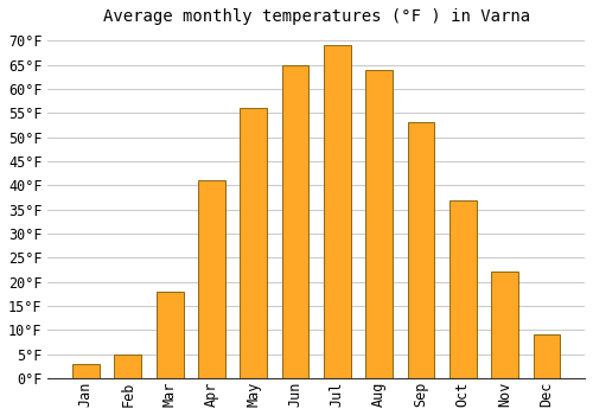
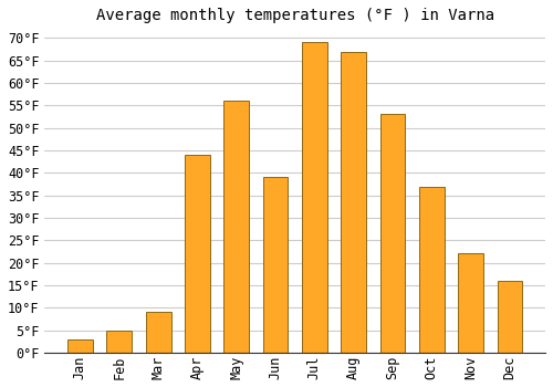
Mar: 18°F -> 9°F
Apr: 41°F -> 44°F
Jun: 65°F -> 39°F
Aug: 64°F -> 67°F
Dec: 9°F -> 16°F
